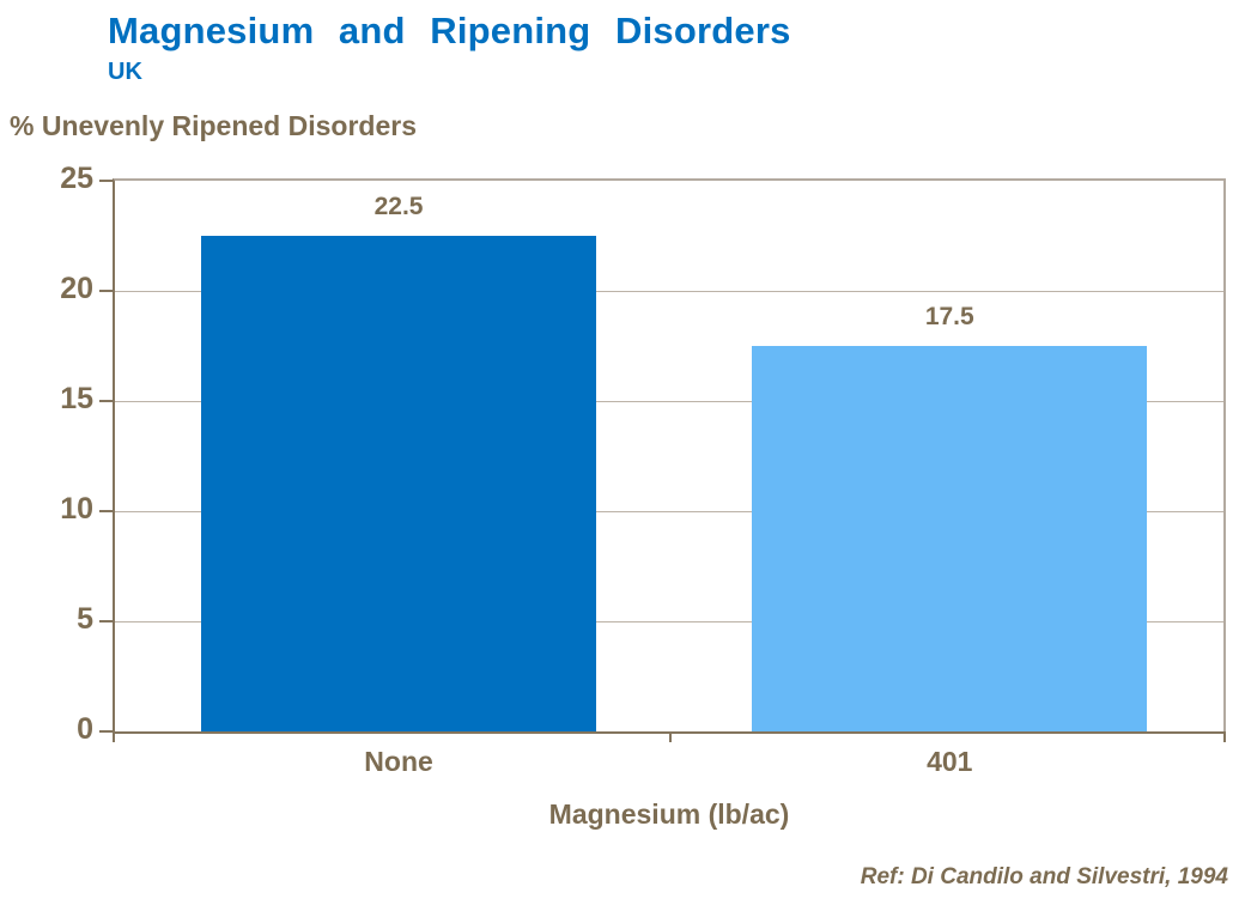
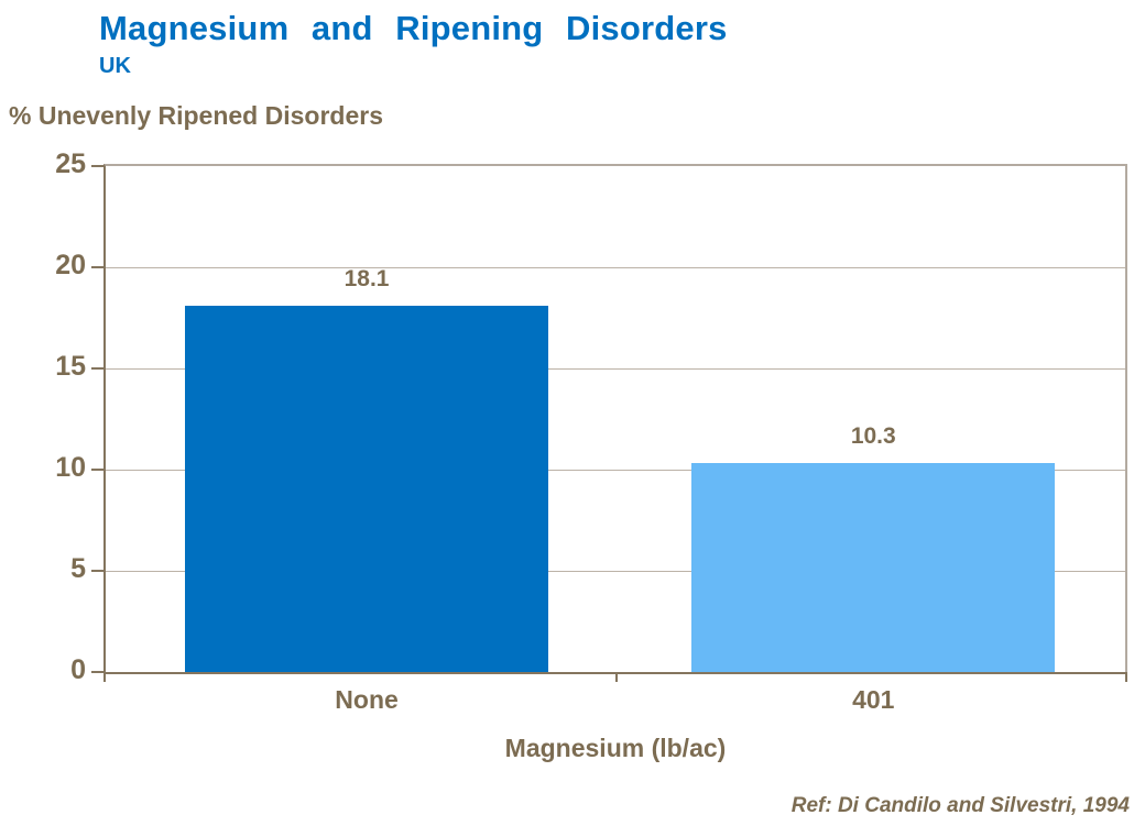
None: 22.5 -> 18.1
401: 17.5 -> 10.3
